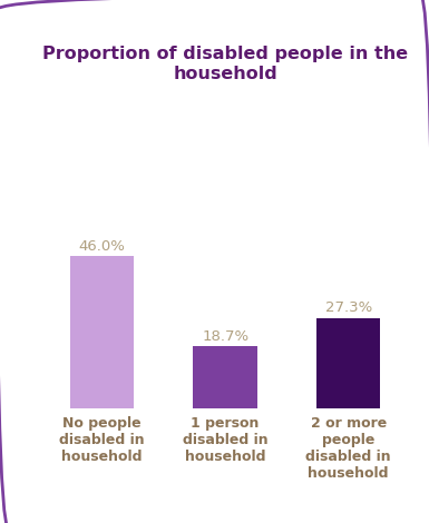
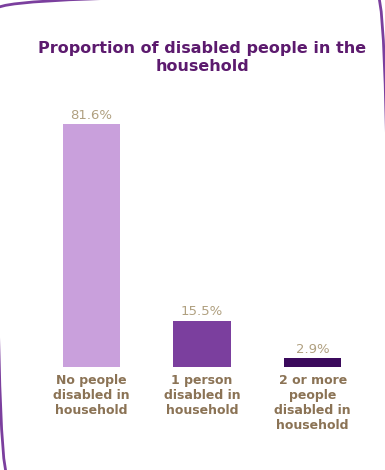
No people disabled in household: 46.0% -> 81.6%
1 person disabled in household: 18.7% -> 15.5%
2 or more people disabled in household: 27.3% -> 2.9%
